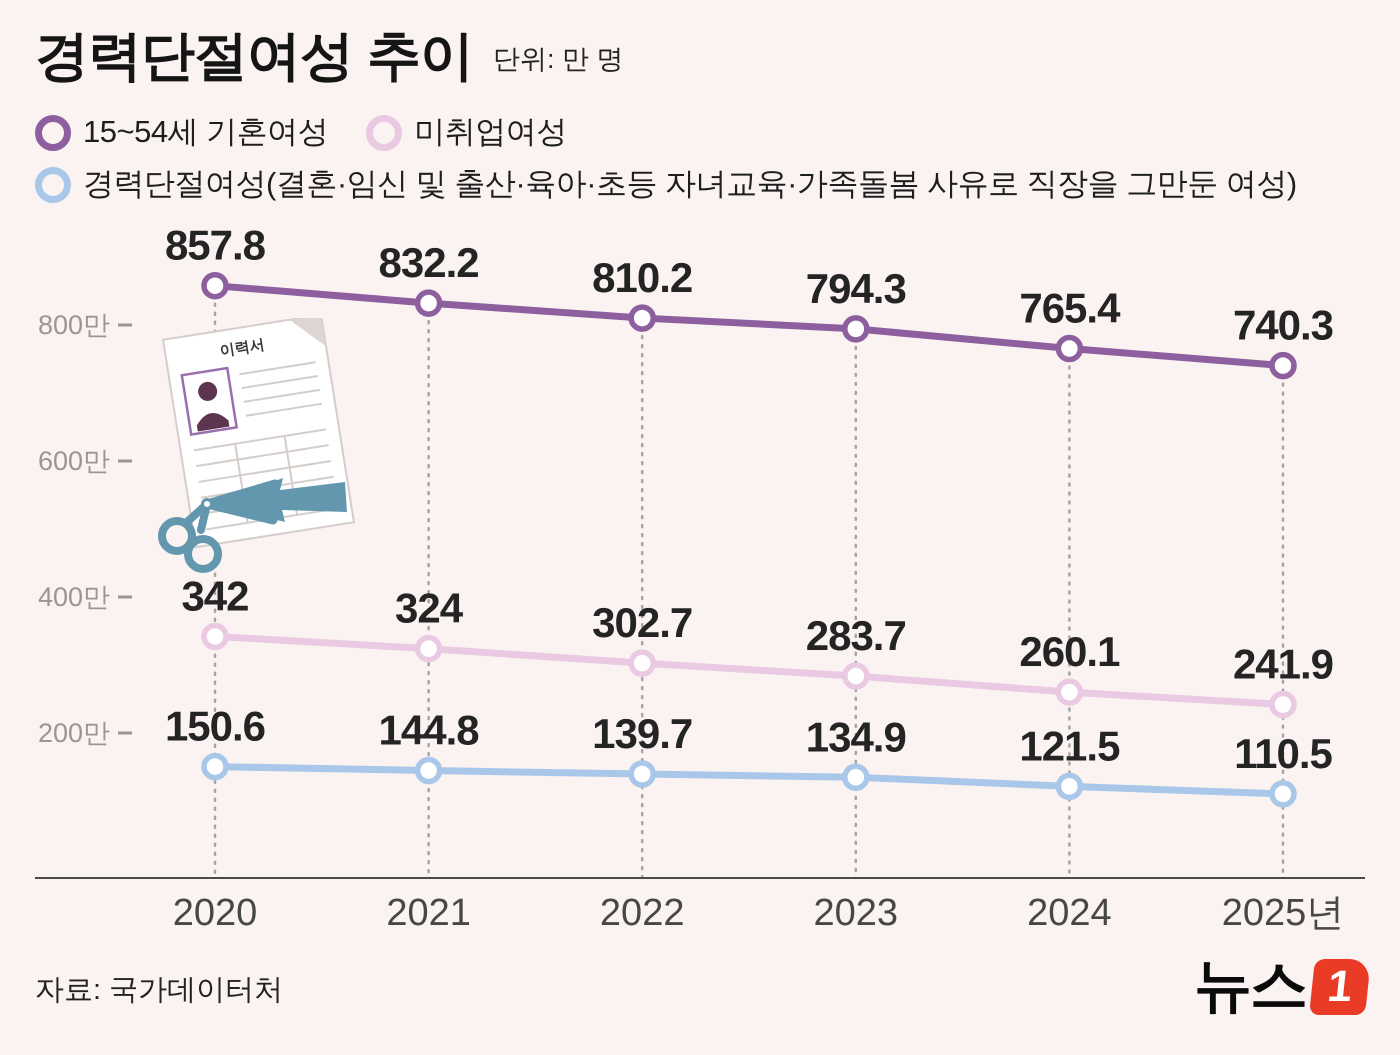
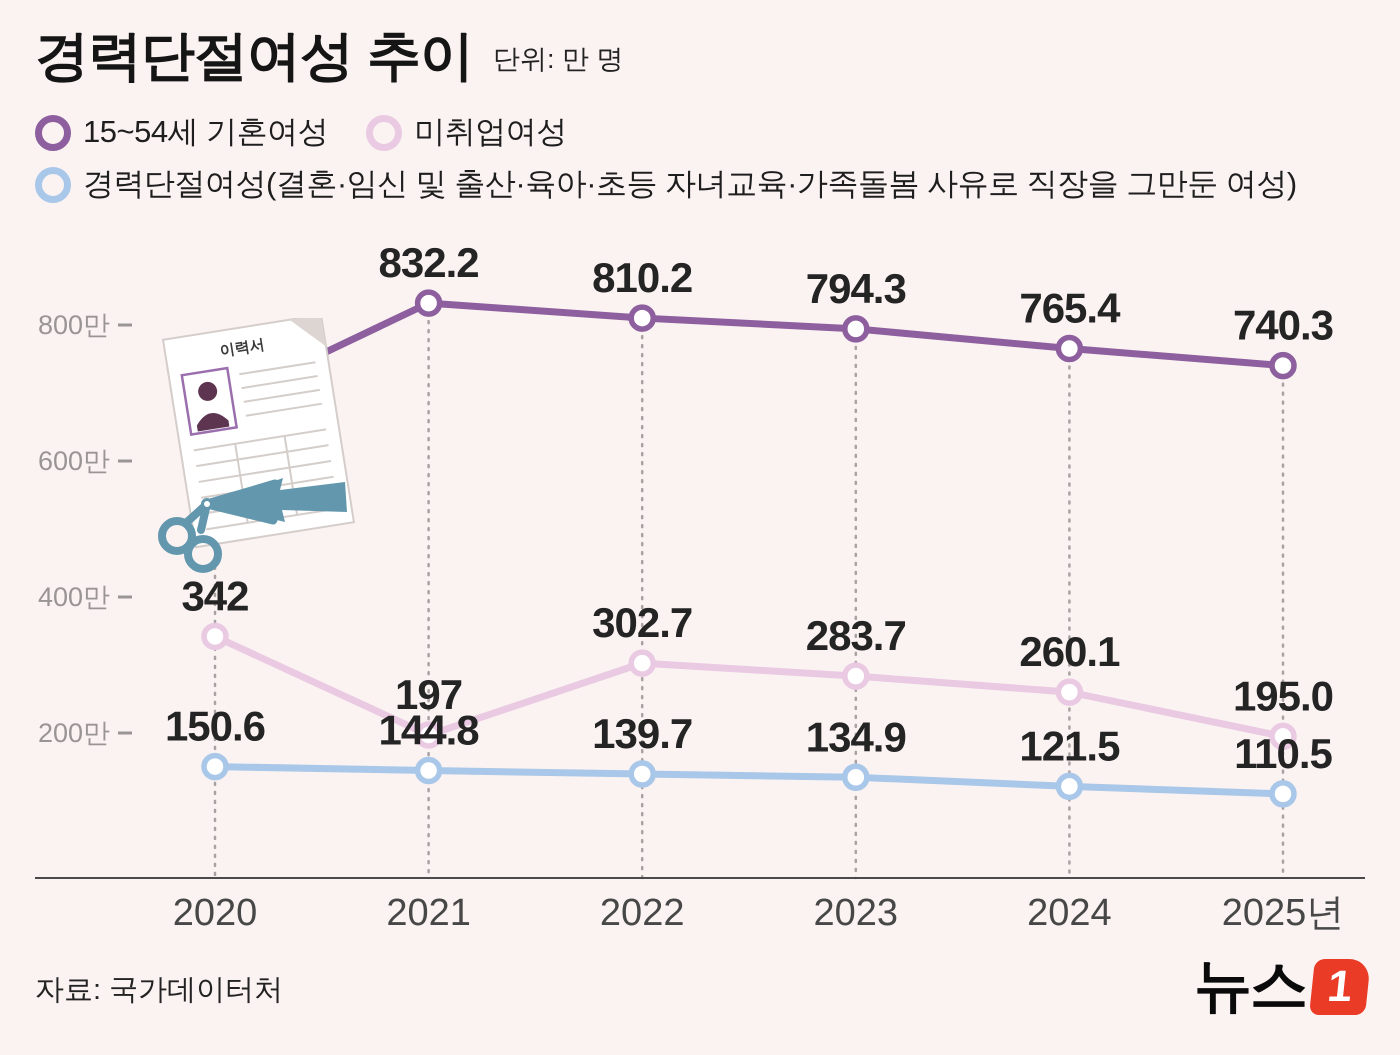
15~54세 기혼여성/2020: 857.8 -> 682.5
미취업여성/2021: 324 -> 197
미취업여성/2025년: 241.9 -> 195.0
